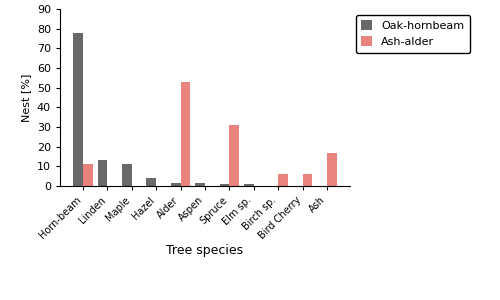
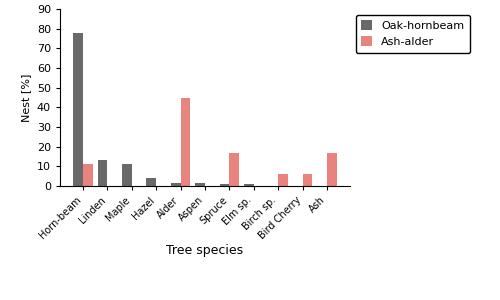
Ash-alder/Alder: 53 -> 45
Ash-alder/Spruce: 31 -> 17
